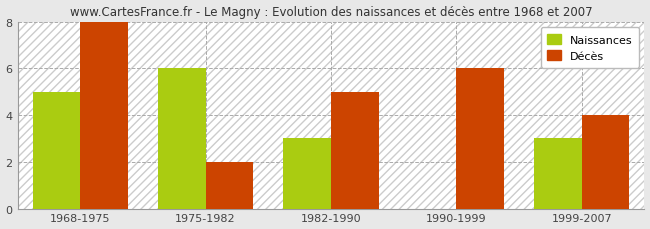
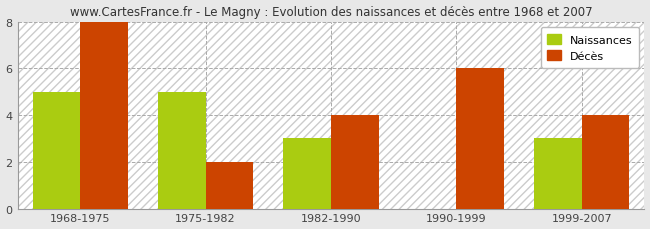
Naissances/1975-1982: 6 -> 5
Décès/1982-1990: 5 -> 4
